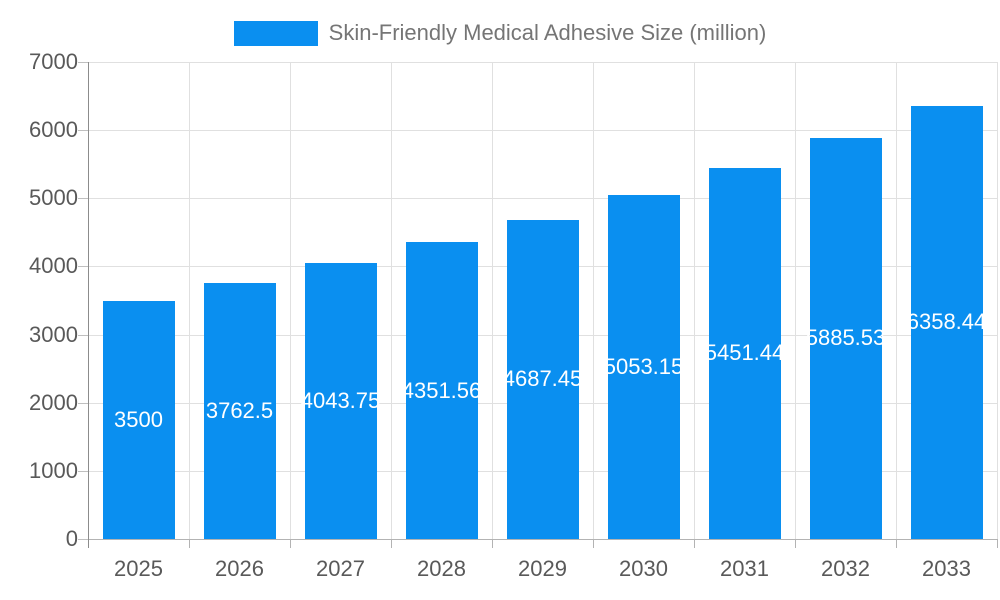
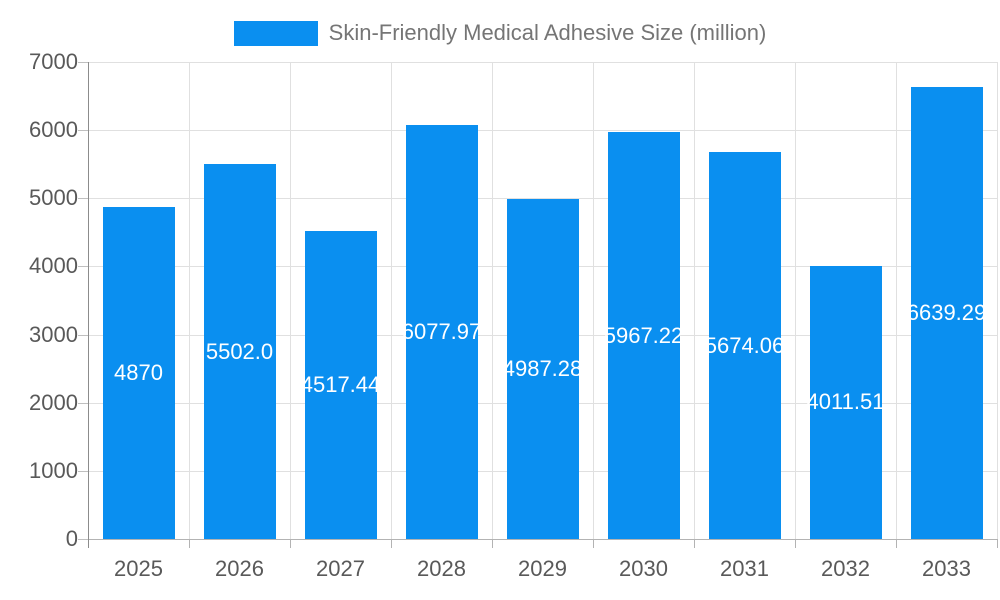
2025: 3500 -> 4870
2026: 3762.5 -> 5502.0
2027: 4043.75 -> 4517.44
2028: 4351.56 -> 6077.97
2029: 4687.45 -> 4987.28
2030: 5053.15 -> 5967.22
2031: 5451.44 -> 5674.06
2032: 5885.53 -> 4011.51
2033: 6358.44 -> 6639.29
